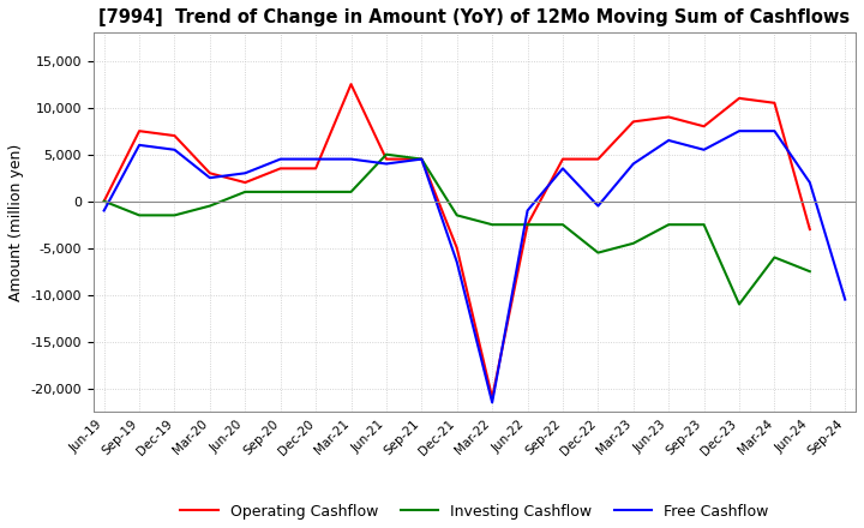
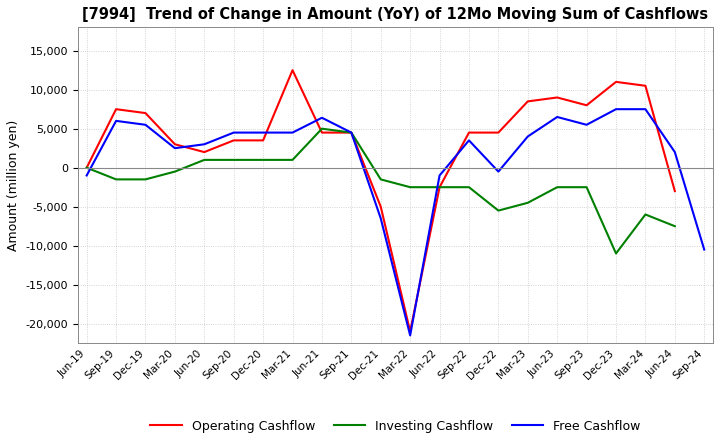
Free Cashflow/Jun-21: 4,000 -> 6,400
